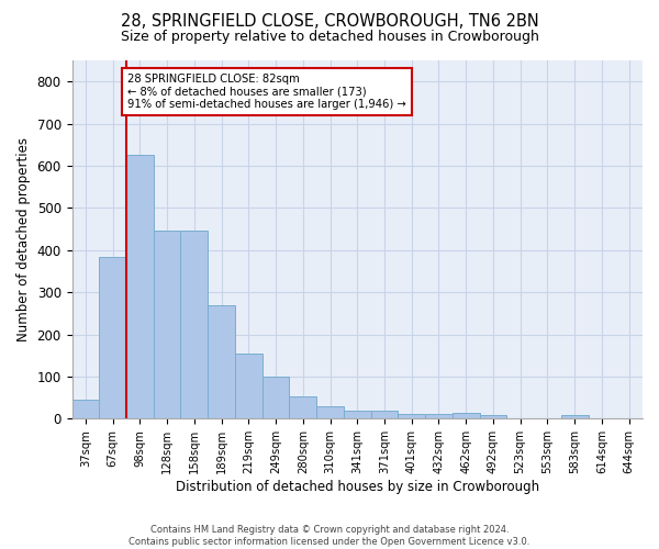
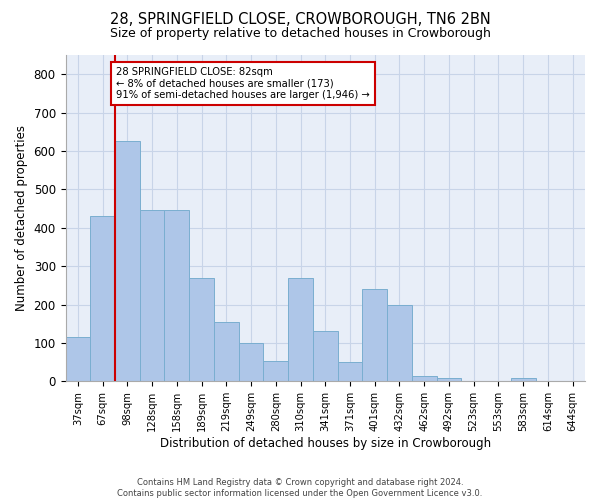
37sqm: 45 -> 115
67sqm: 385 -> 430
310sqm: 30 -> 270
341sqm: 18 -> 130
371sqm: 18 -> 50
401sqm: 12 -> 240
432sqm: 12 -> 200
